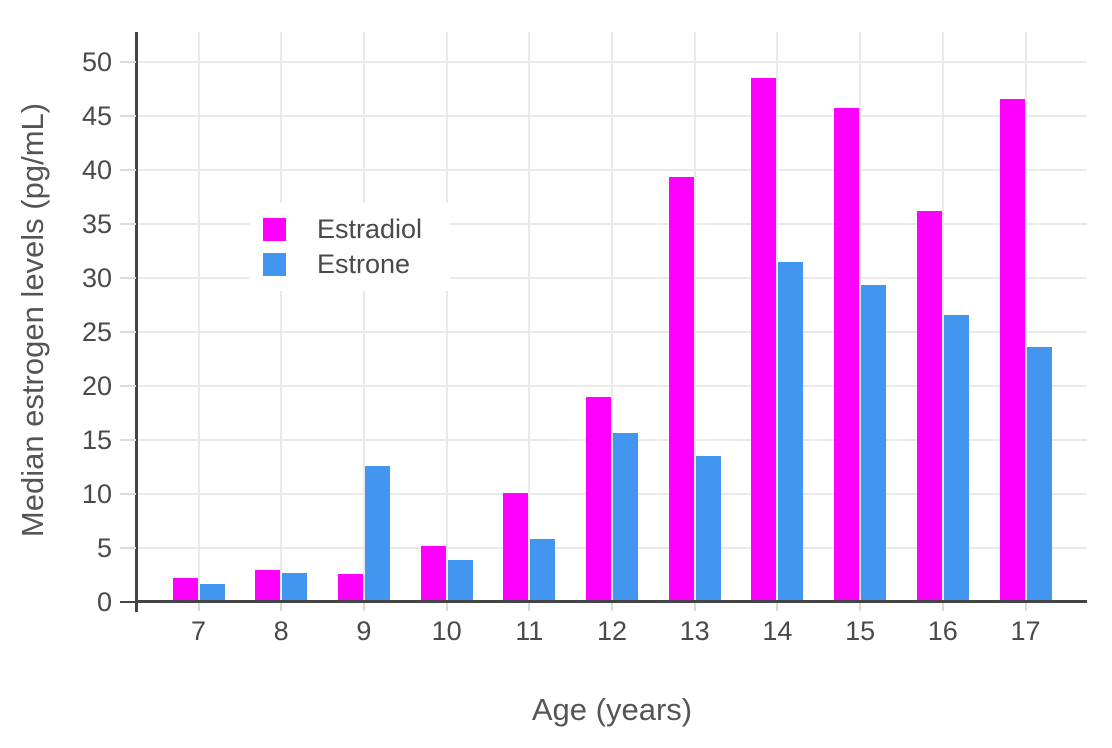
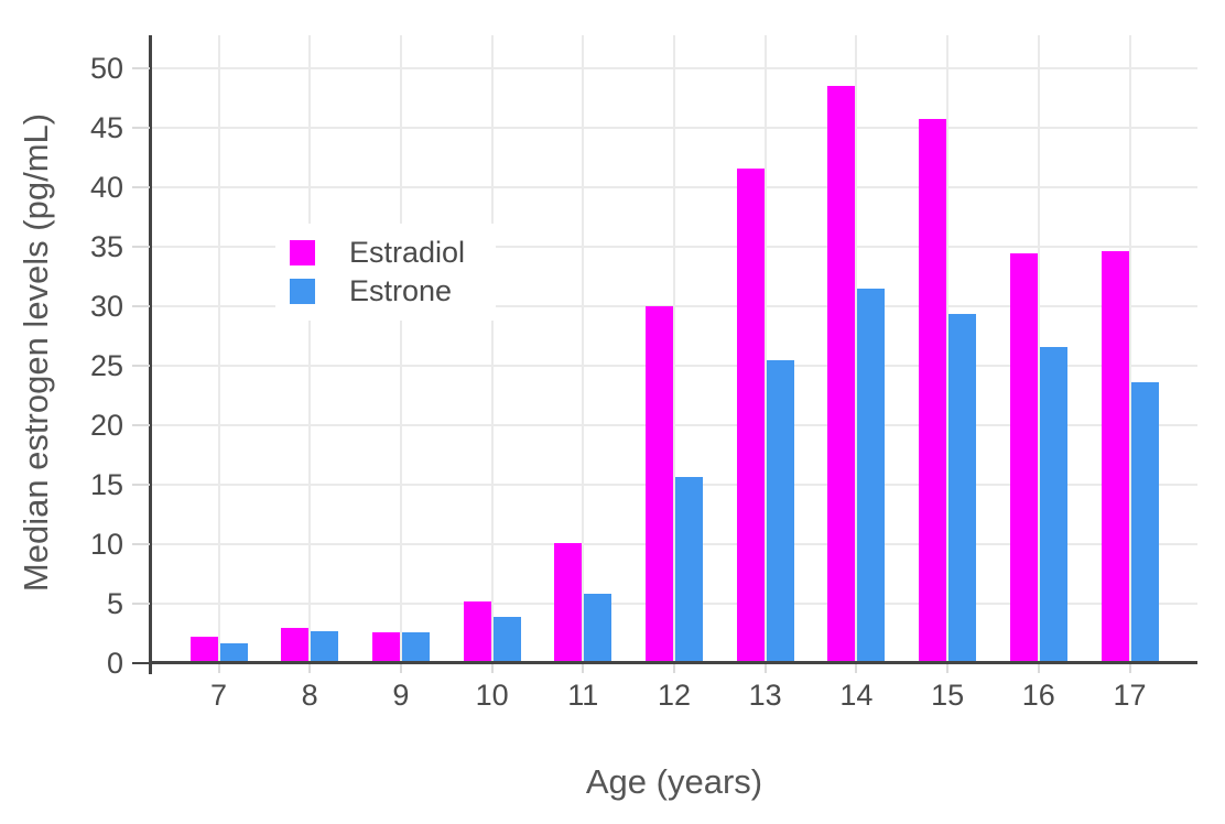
Estrone/9: 12.6 -> 2.6
Estradiol/12: 19.0 -> 30.0
Estradiol/13: 39.4 -> 41.6
Estrone/13: 13.5 -> 25.5
Estradiol/16: 36.2 -> 34.5
Estradiol/17: 46.6 -> 34.6
